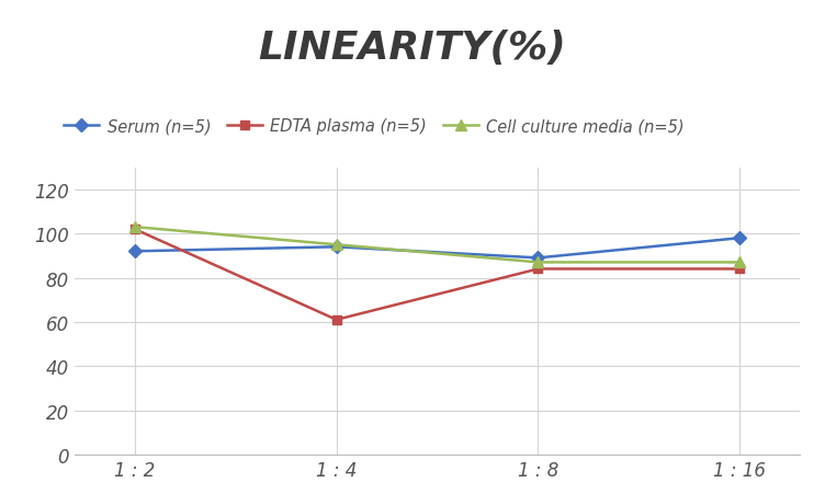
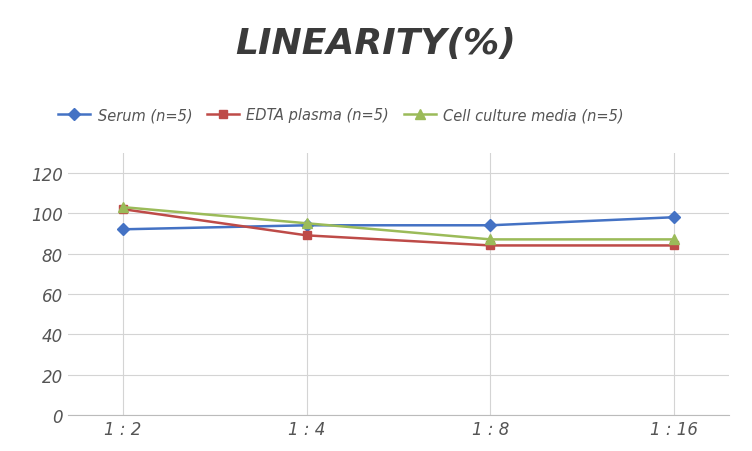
EDTA plasma (n=5)/1 : 4: 61 -> 89
Serum (n=5)/1 : 8: 89 -> 94
